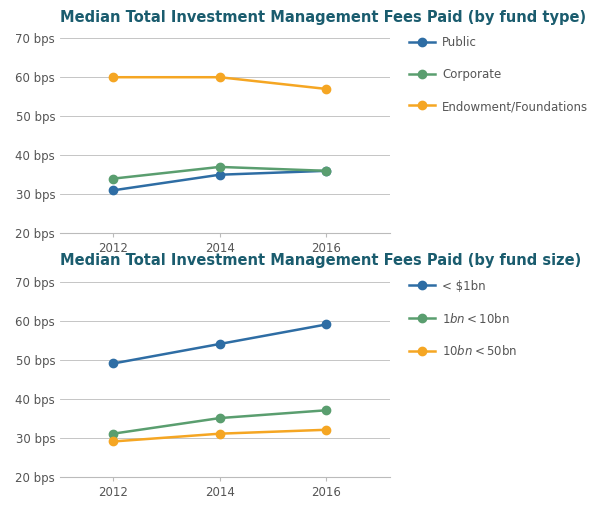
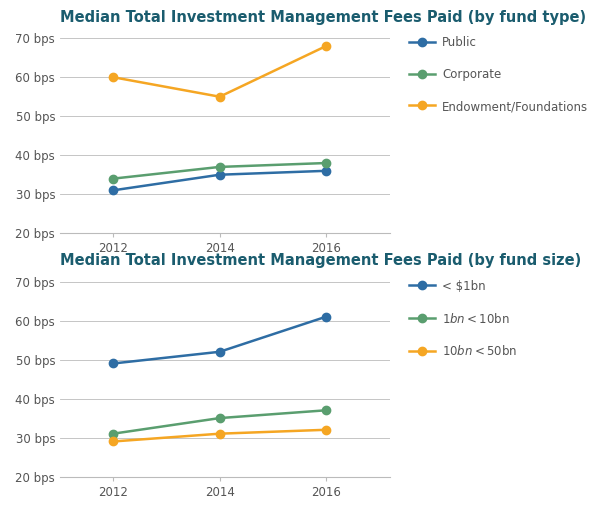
Median Total Investment Management Fees Paid (by fund type)/Endowment/Foundations/2014: 60 bps -> 55 bps
Median Total Investment Management Fees Paid (by fund type)/Corporate/2016: 36 bps -> 38 bps
Median Total Investment Management Fees Paid (by fund type)/Endowment/Foundations/2016: 57 bps -> 68 bps
Median Total Investment Management Fees Paid (by fund size)/< $1bn/2014: 54 bps -> 52 bps
Median Total Investment Management Fees Paid (by fund size)/< $1bn/2016: 59 bps -> 61 bps
